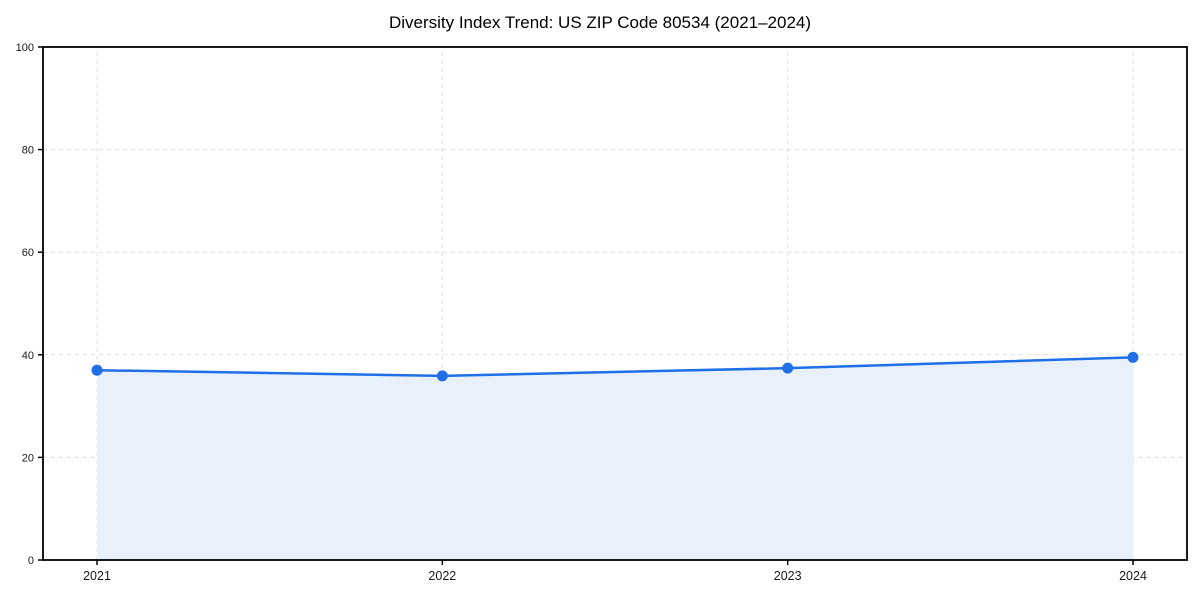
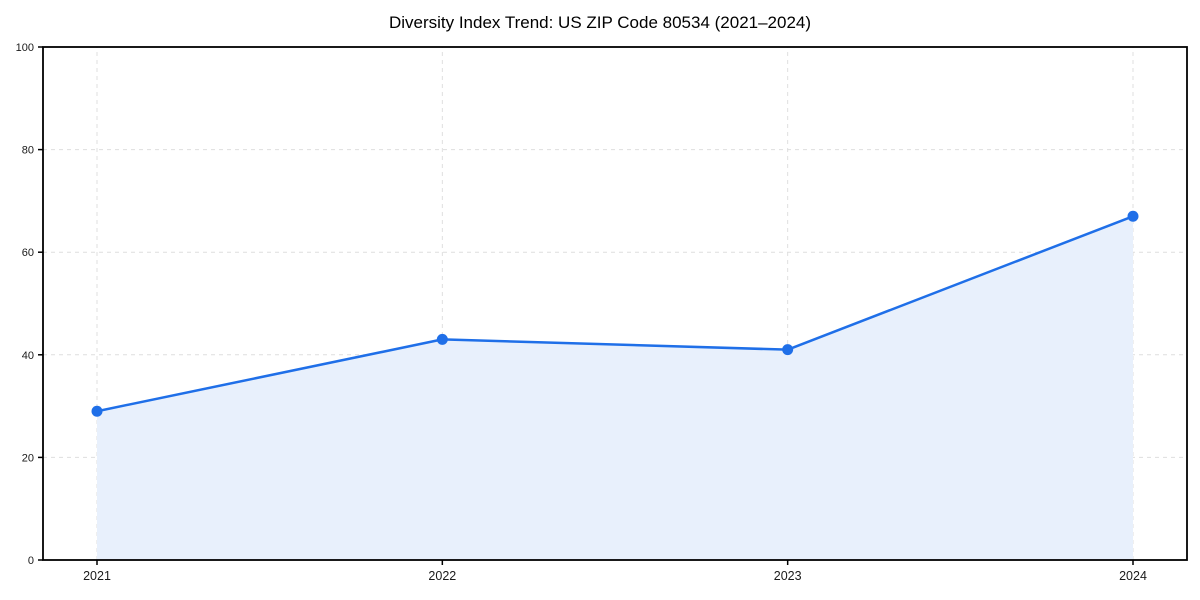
2021: 37 -> 29
2022: 36 -> 43
2023: 37 -> 41
2024: 40 -> 67
